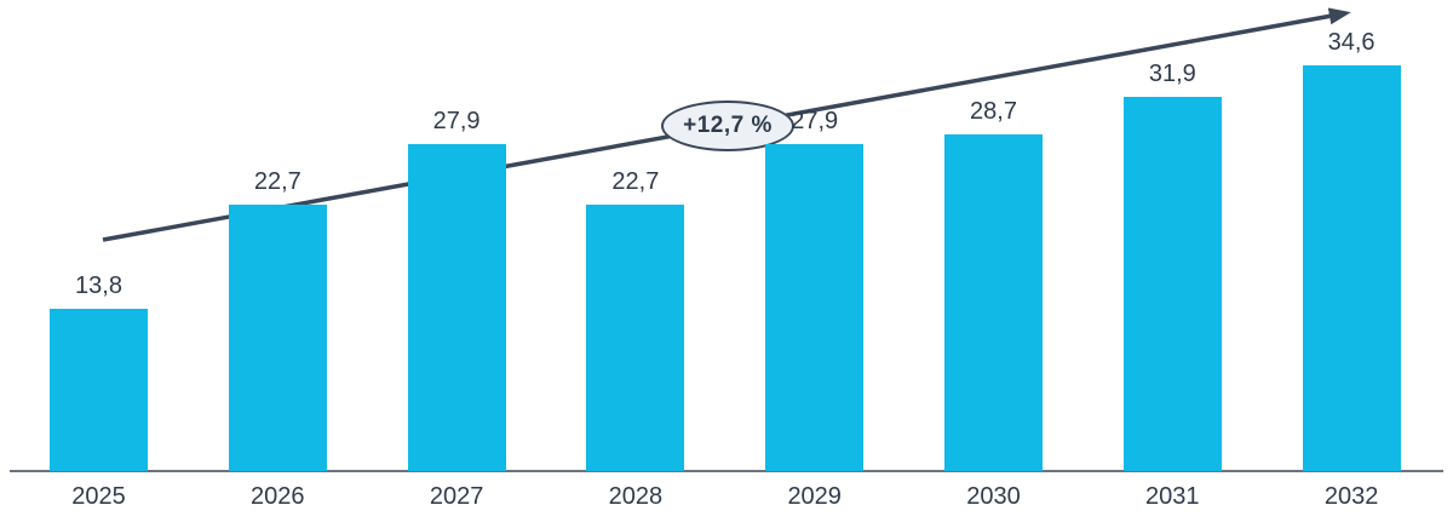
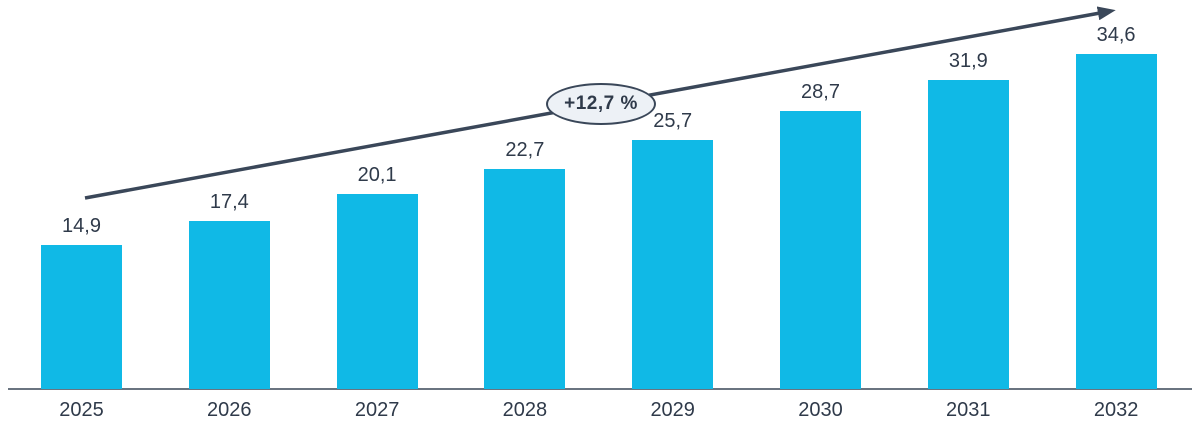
2025: 13,8 -> 14,9
2026: 22,7 -> 17,4
2027: 27,9 -> 20,1
2029: 27,9 -> 25,7
